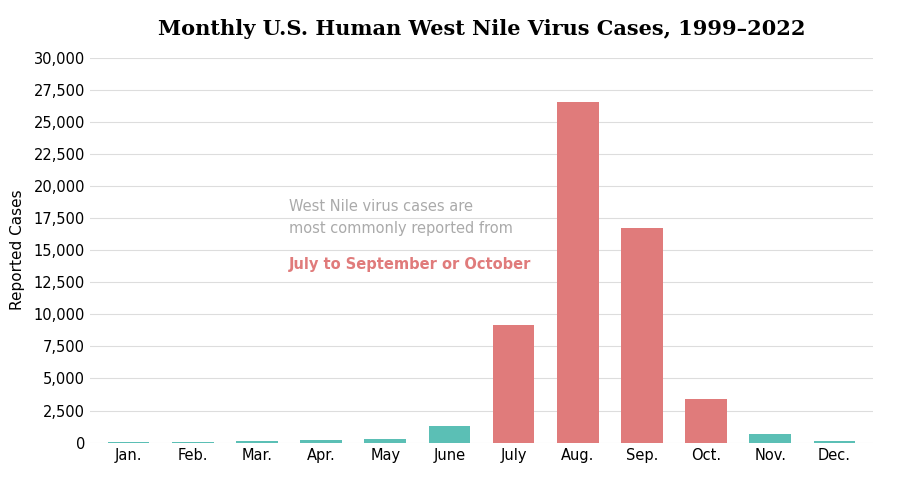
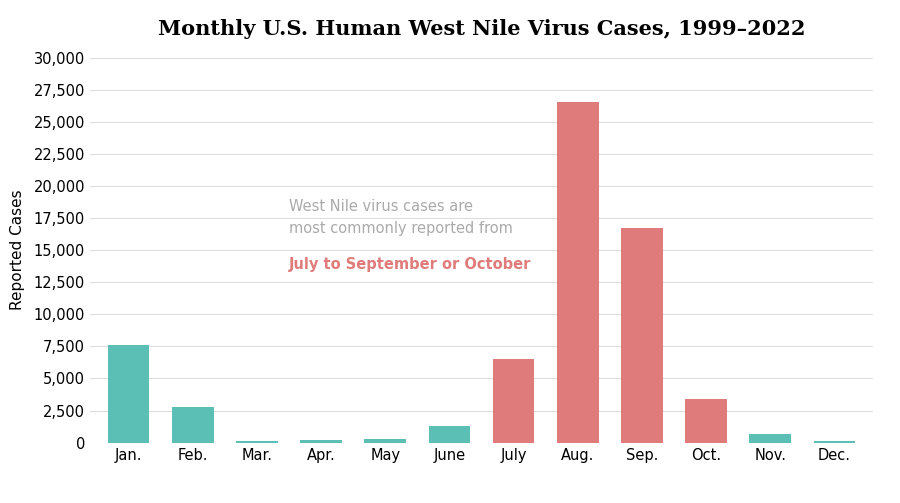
Jan.: 0 -> 7,600
Feb.: 100 -> 2,800
July: 9,200 -> 6,500
